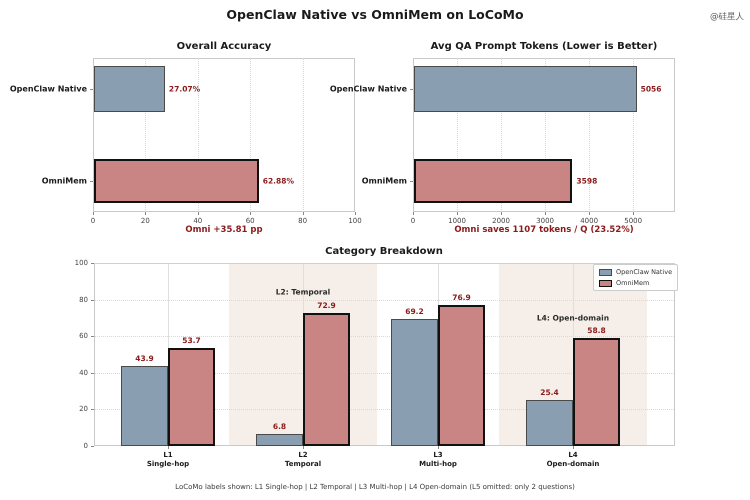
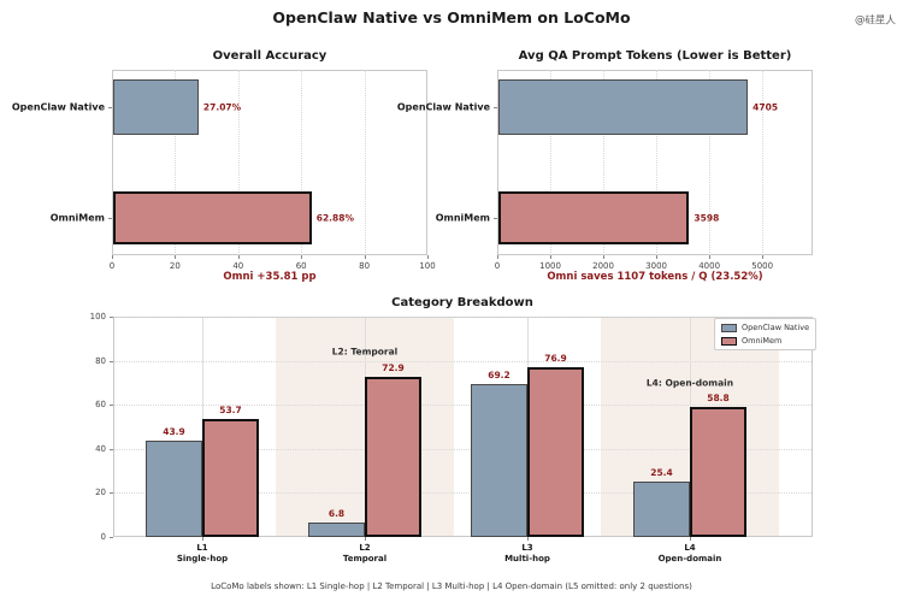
Avg QA Prompt Tokens (Lower is Better)/OpenClaw Native: 5056 -> 4705
